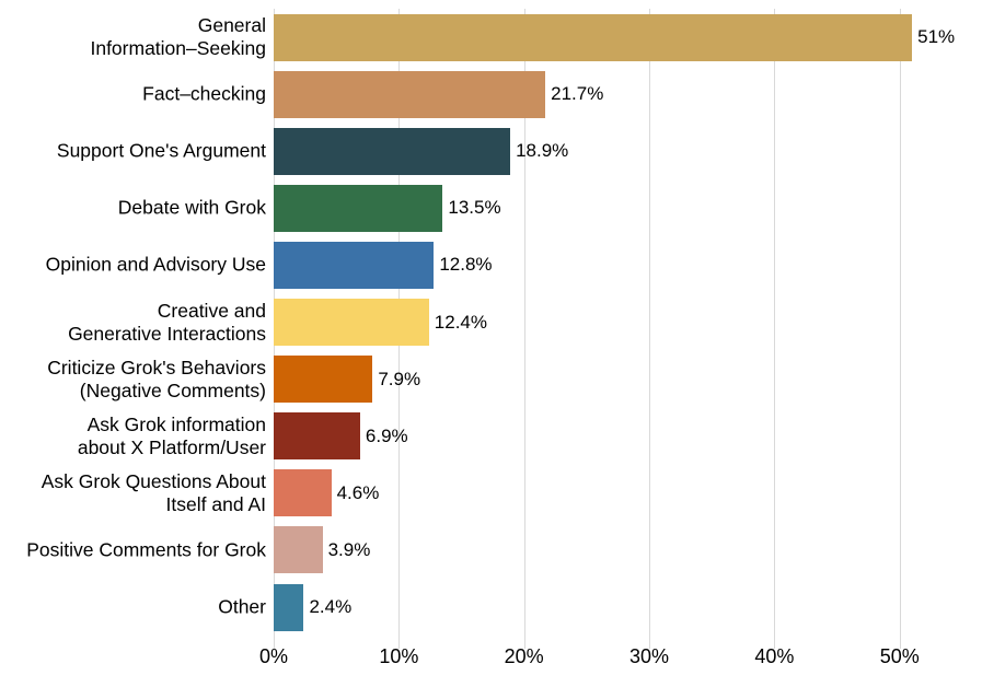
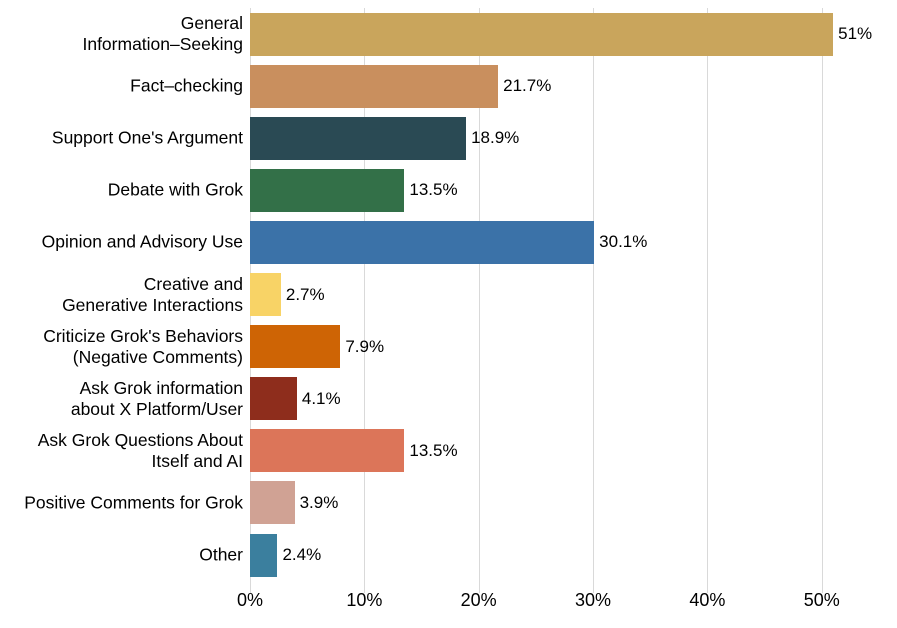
Opinion and Advisory Use: 12.8% -> 30.1%
Creative and Generative Interactions: 12.4% -> 2.7%
Ask Grok information about X Platform/User: 6.9% -> 4.1%
Ask Grok Questions About Itself and AI: 4.6% -> 13.5%
